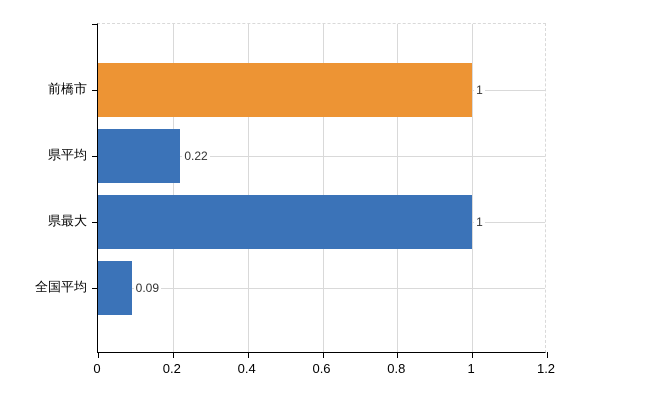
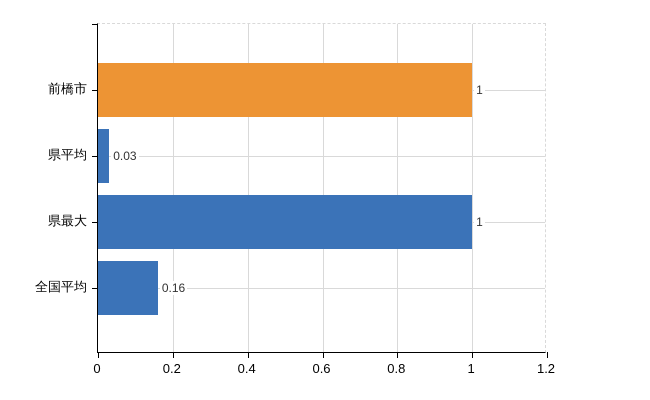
県平均: 0.22 -> 0.03
全国平均: 0.09 -> 0.16
